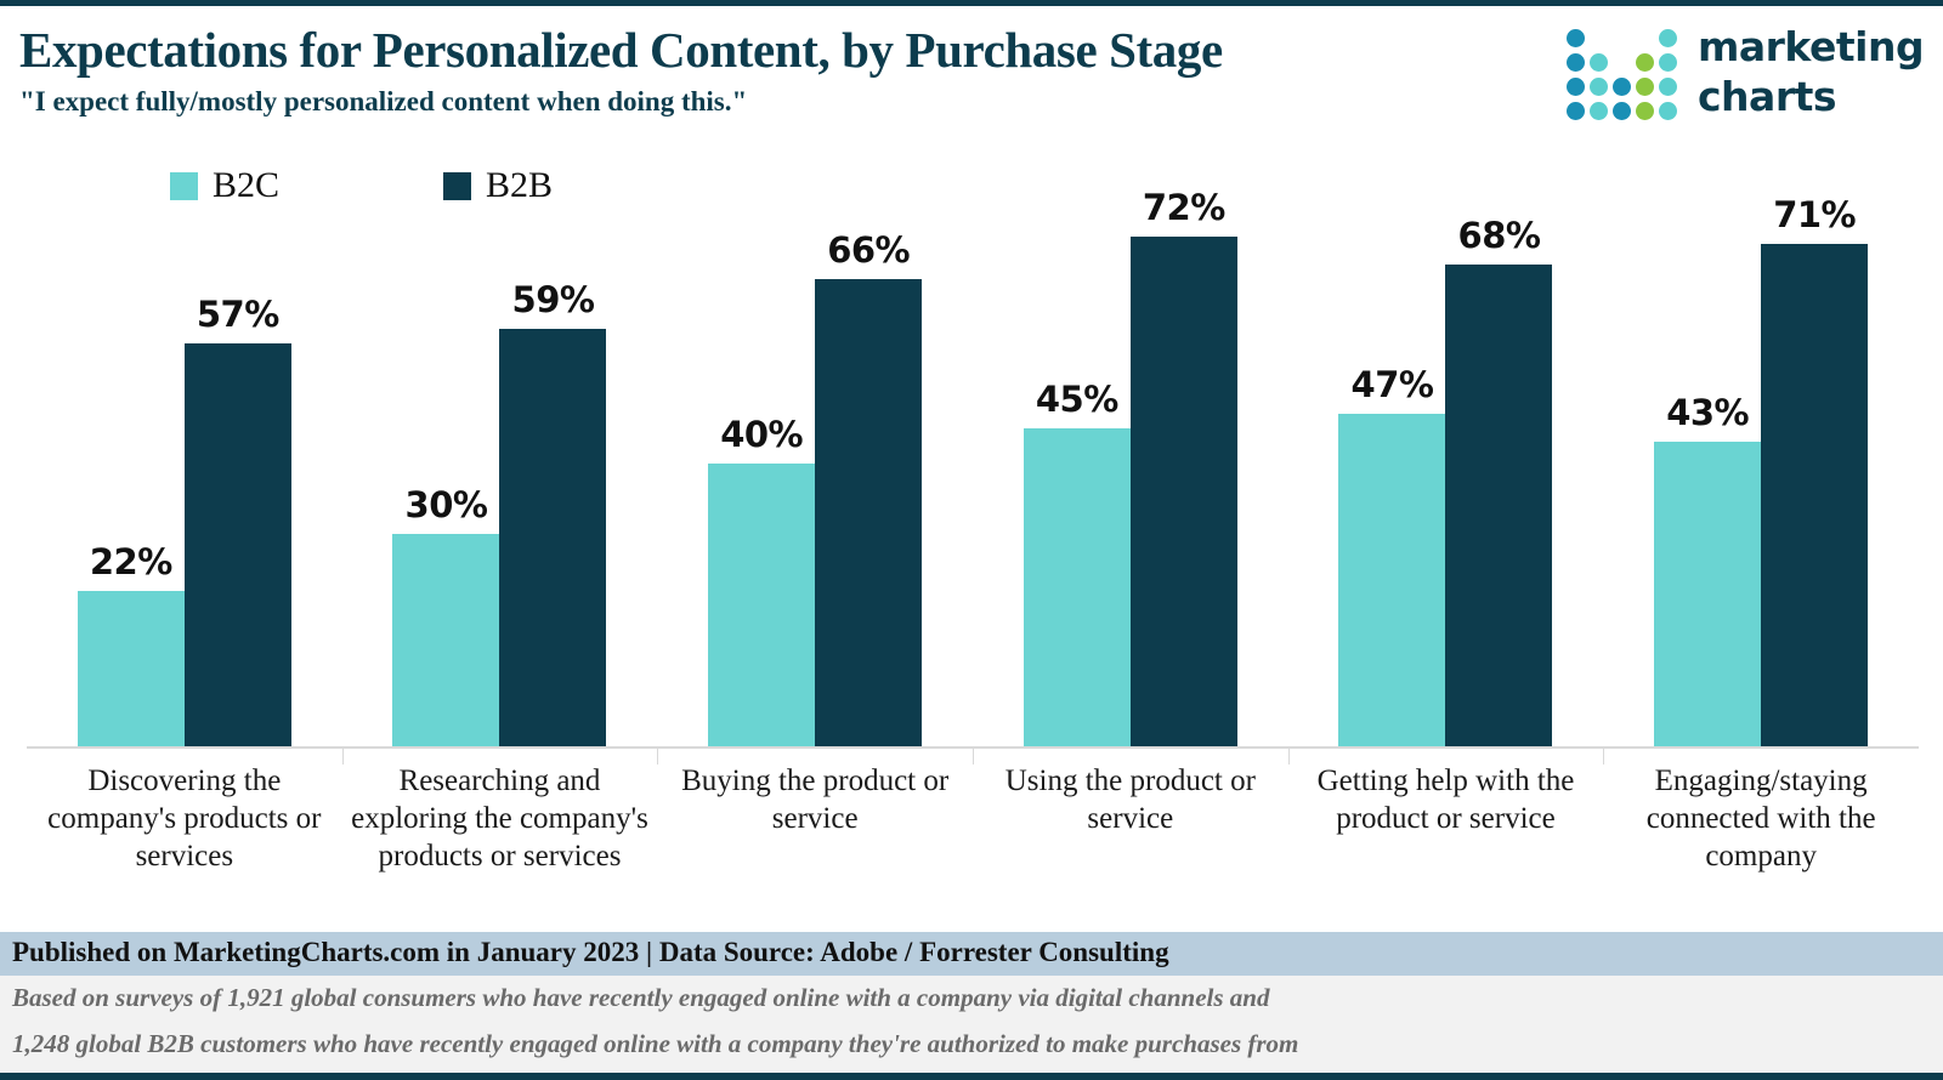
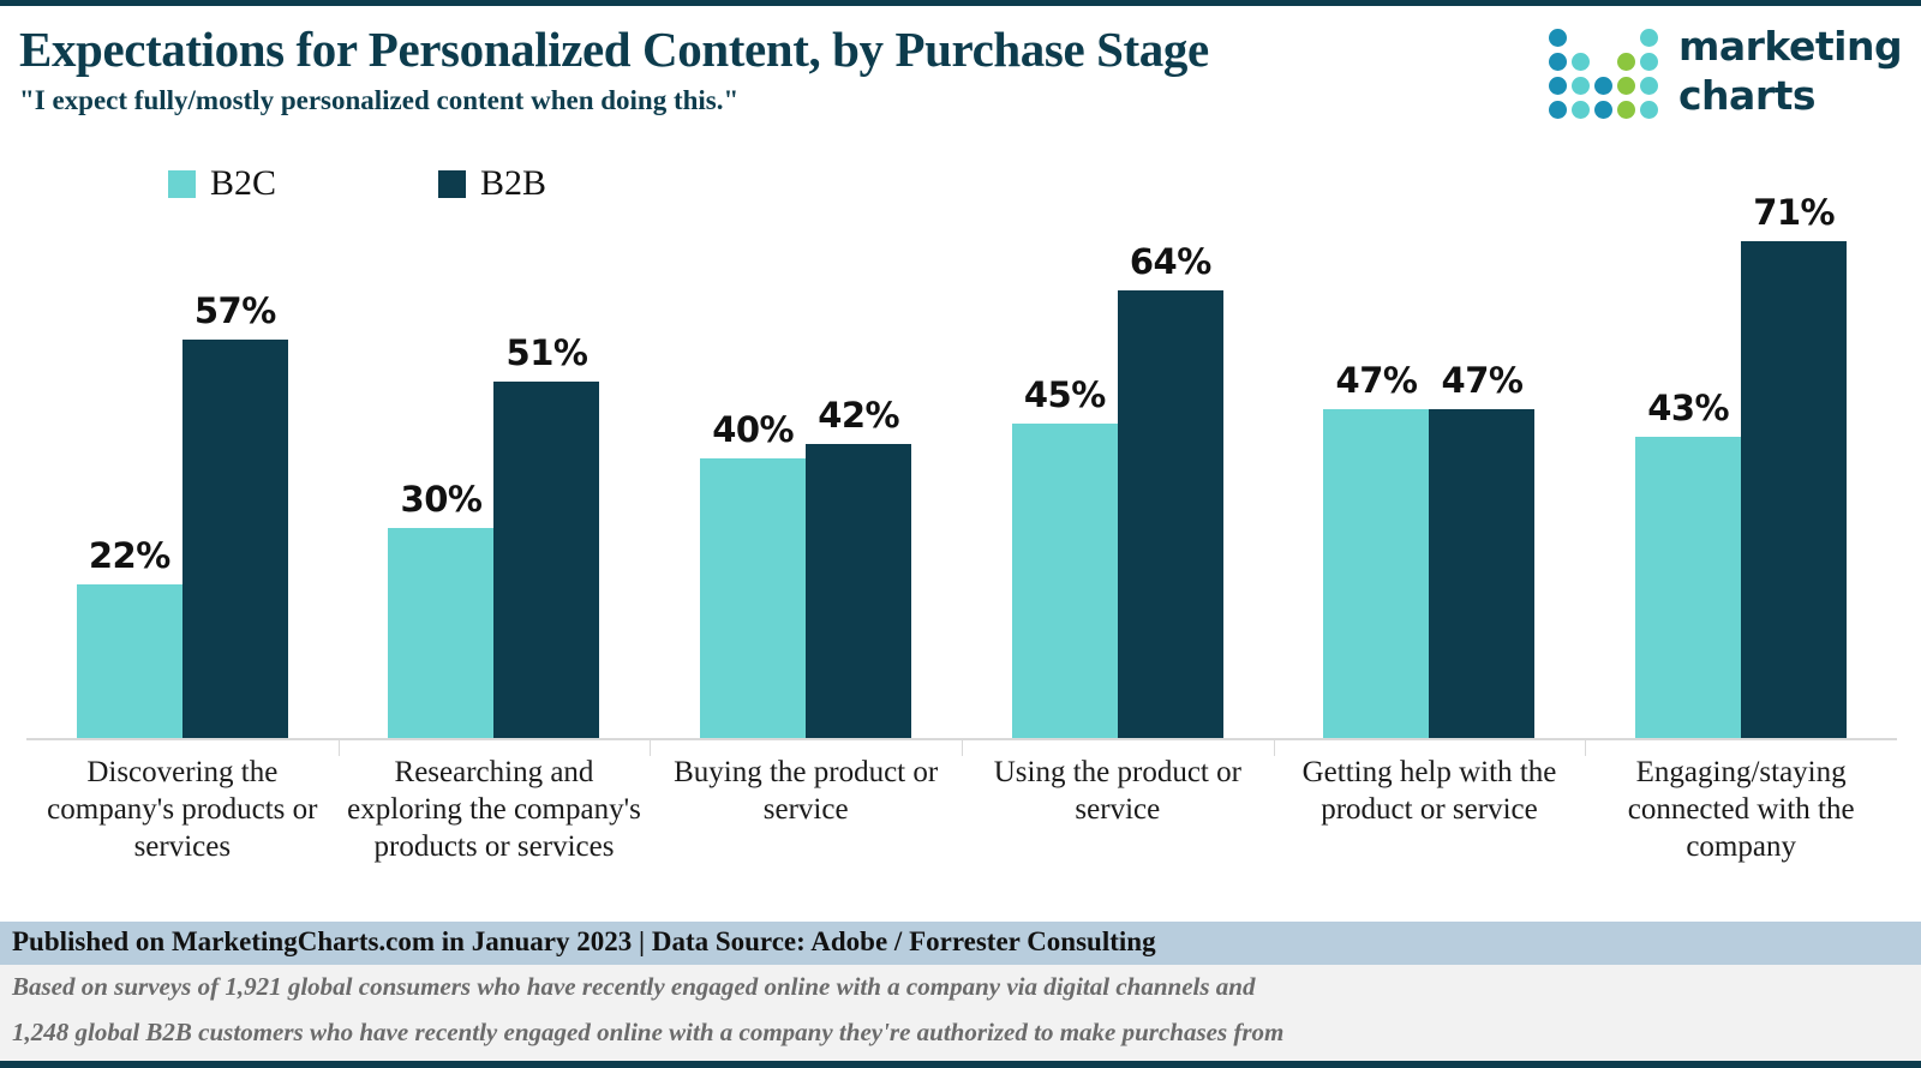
B2B/Researching and exploring the company's products or services: 59% -> 51%
B2B/Buying the product or service: 66% -> 42%
B2B/Using the product or service: 72% -> 64%
B2B/Getting help with the product or service: 68% -> 47%
